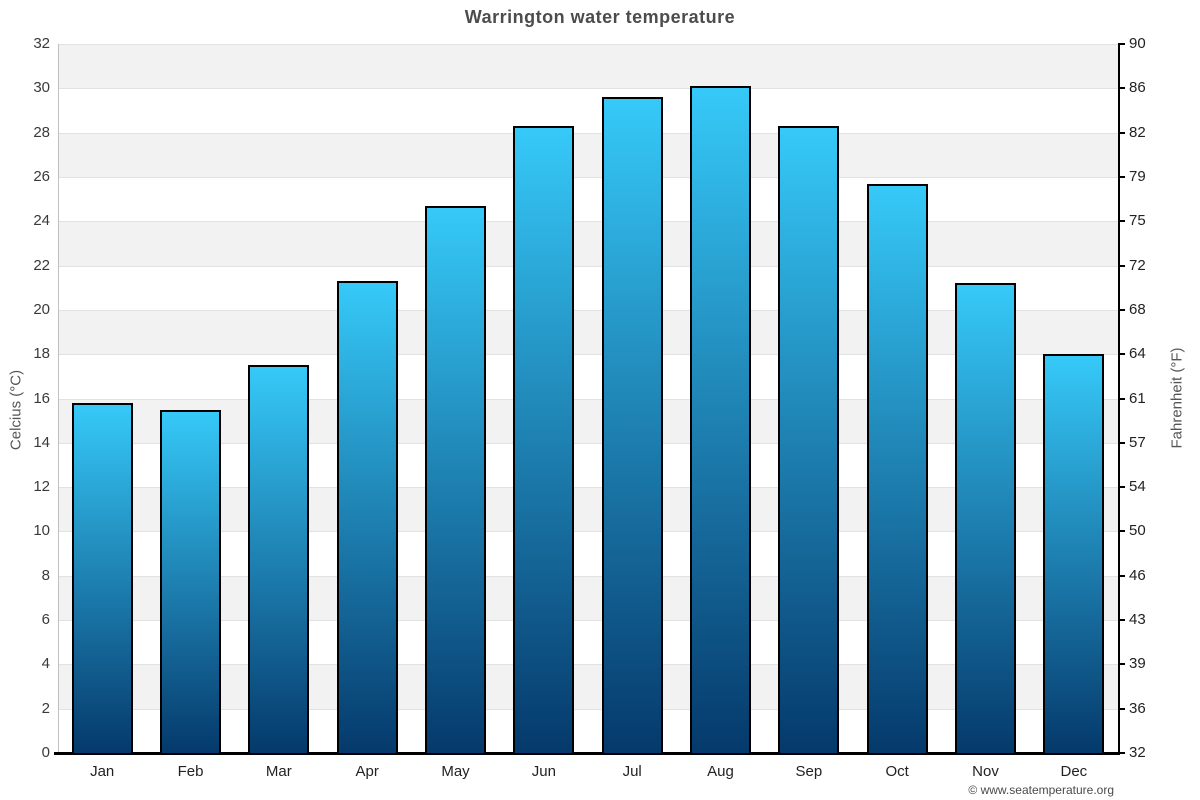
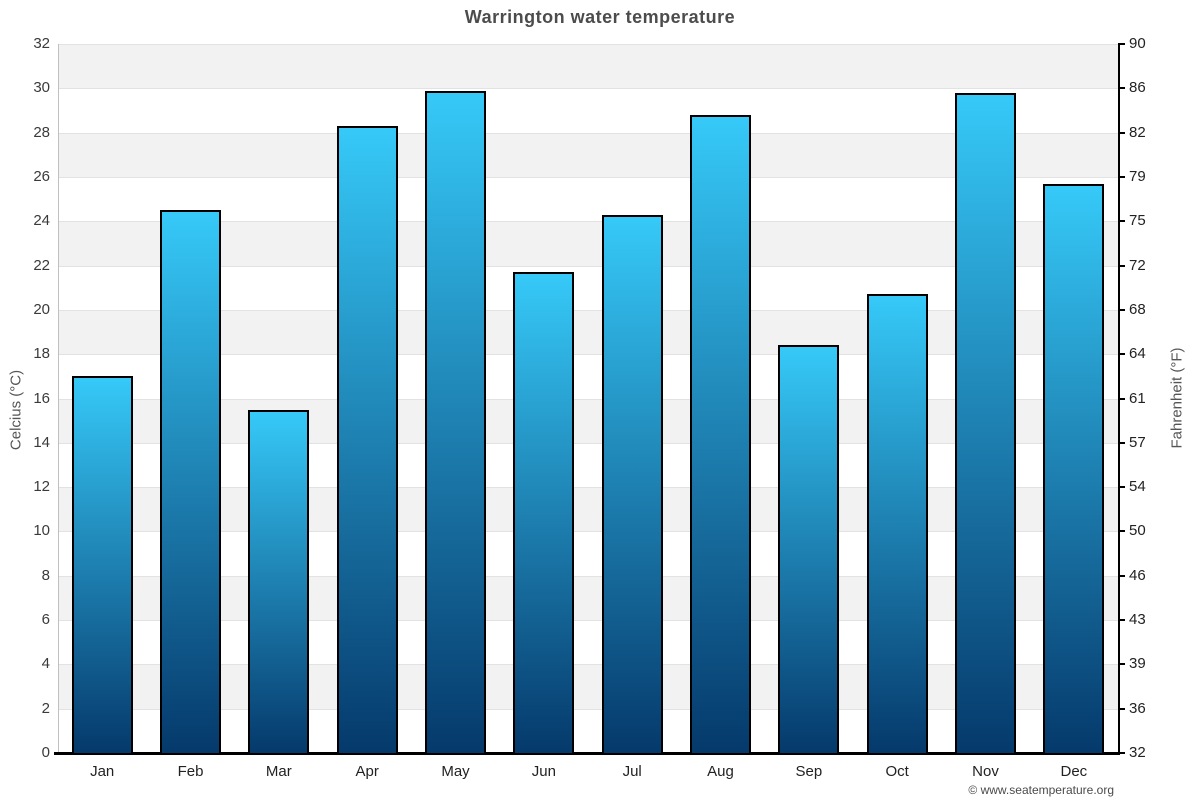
Jan: 15.8 -> 17.0
Feb: 15.5 -> 24.5
Mar: 17.5 -> 15.5
Apr: 21.3 -> 28.3
May: 24.7 -> 29.9
Jun: 28.3 -> 21.7
Jul: 29.6 -> 24.3
Aug: 30.1 -> 28.8
Sep: 28.3 -> 18.4
Oct: 25.7 -> 20.7
Nov: 21.2 -> 29.8
Dec: 18.0 -> 25.7
